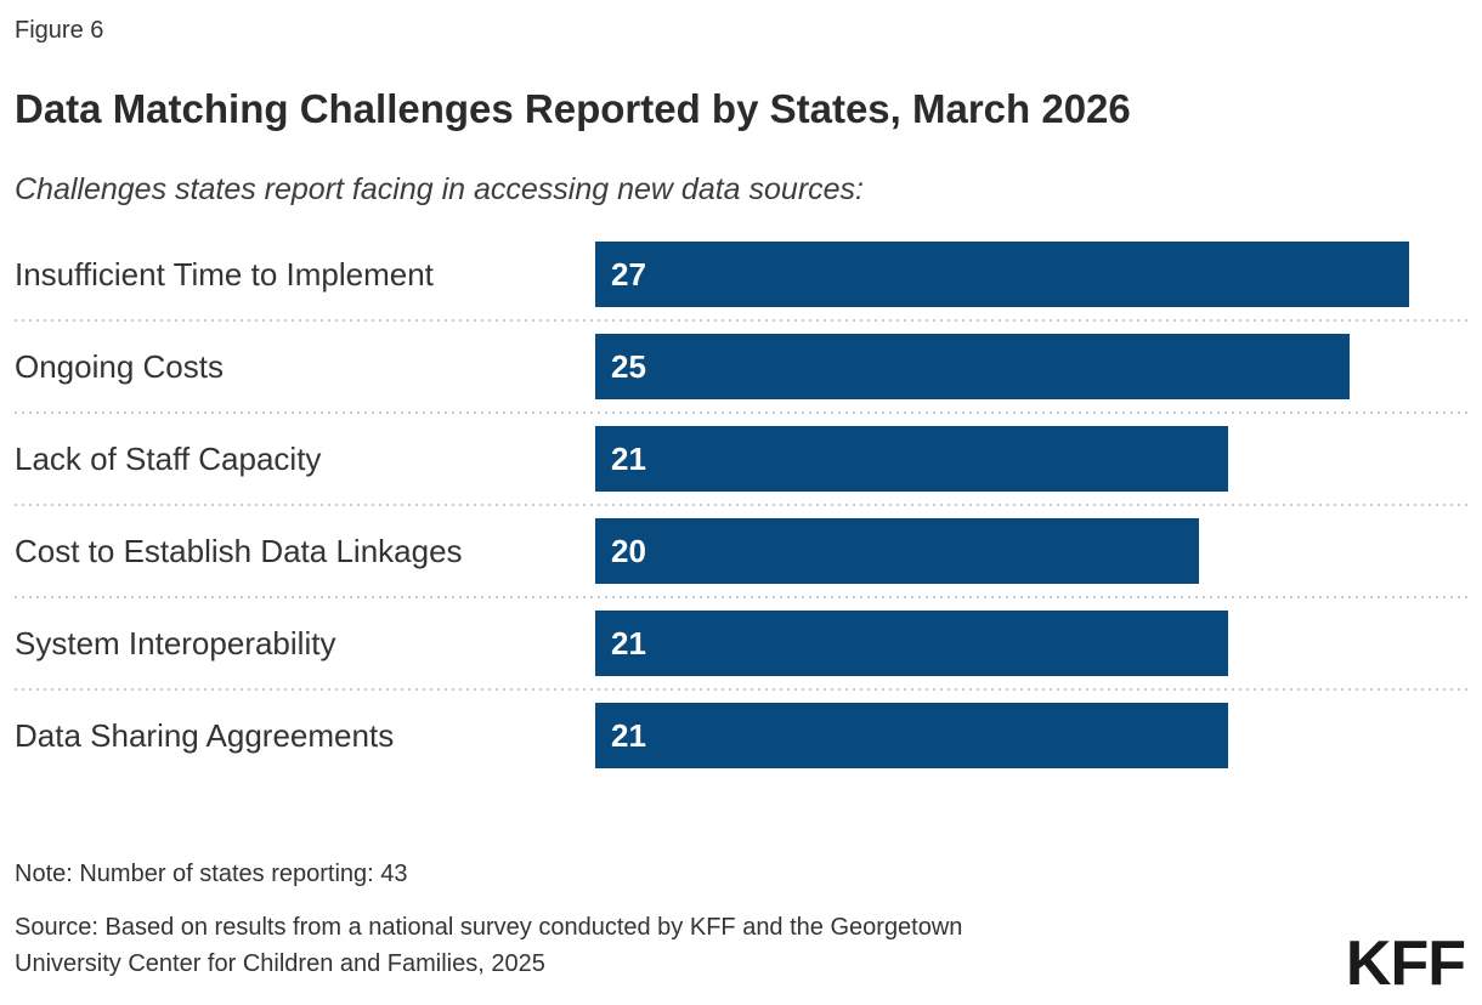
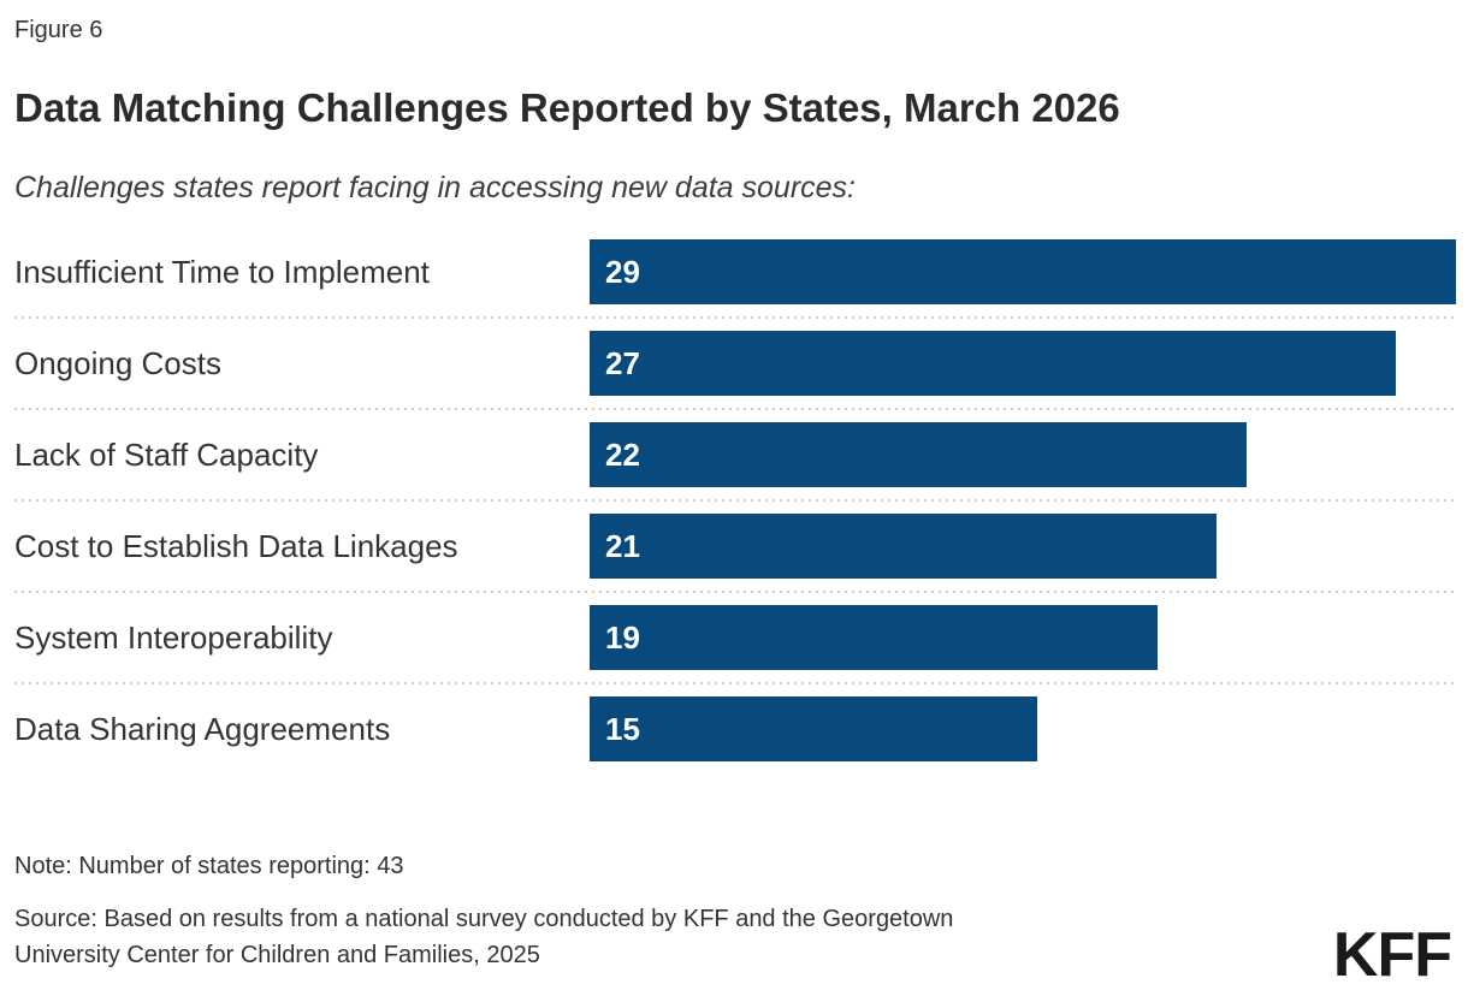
Insufficient Time to Implement: 27 -> 29
Ongoing Costs: 25 -> 27
Lack of Staff Capacity: 21 -> 22
Cost to Establish Data Linkages: 20 -> 21
System Interoperability: 21 -> 19
Data Sharing Aggreements: 21 -> 15
